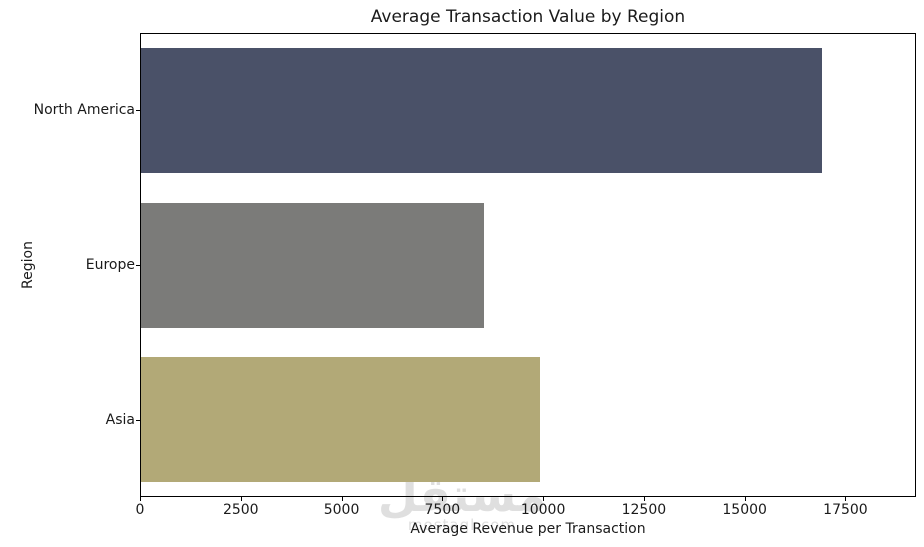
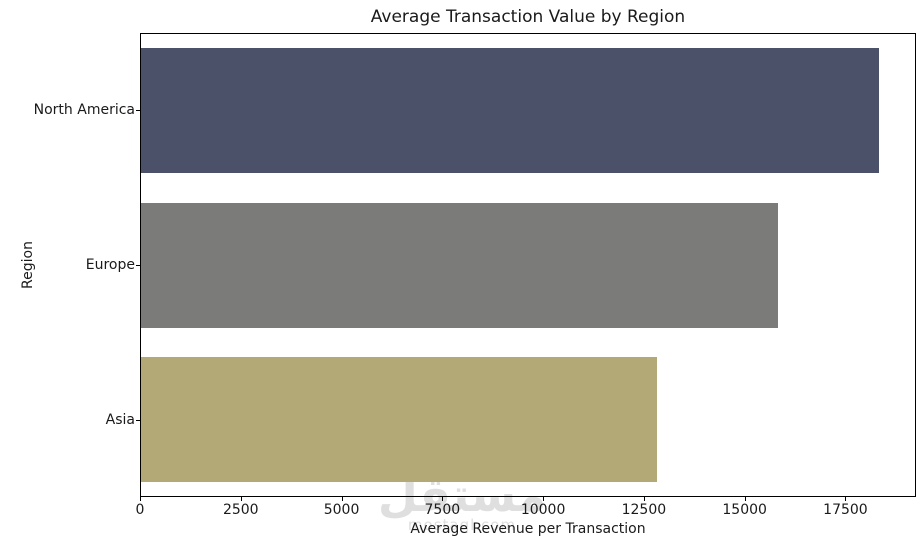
North America: 16900 -> 18300
Europe: 8500 -> 15800
Asia: 9900 -> 12800
